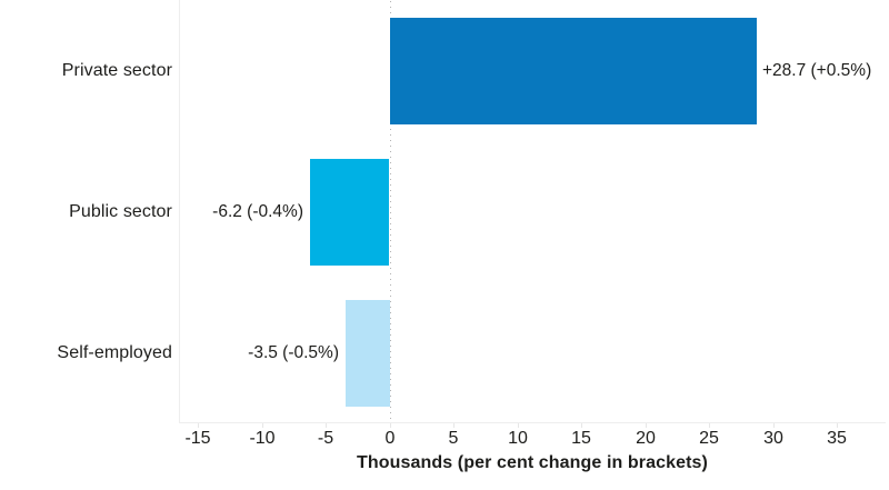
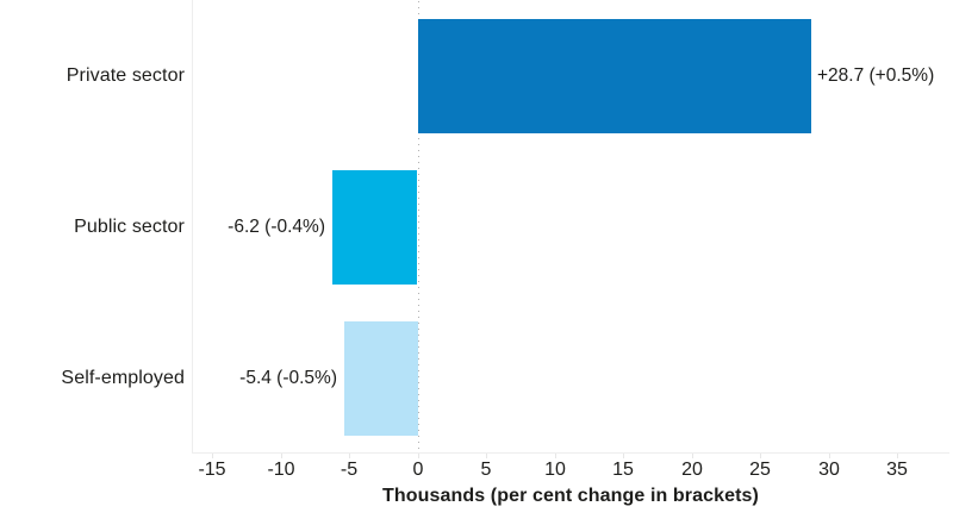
Self-employed: -3.5 -> -5.4
